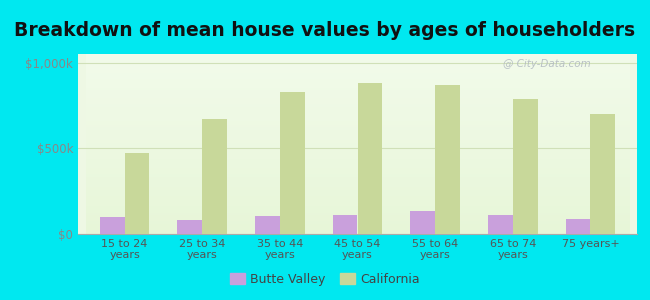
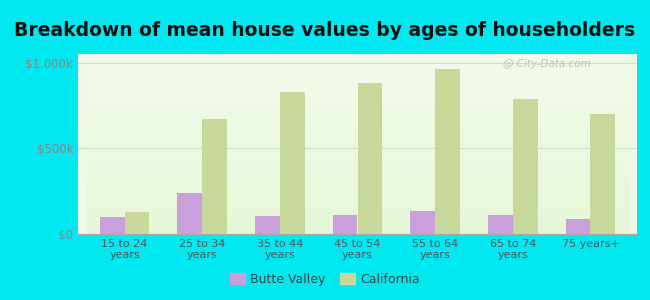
California/15 to 24 years: $470k -> $130k
Butte Valley/25 to 34 years: $80k -> $240k
California/55 to 64 years: $870k -> $960k
